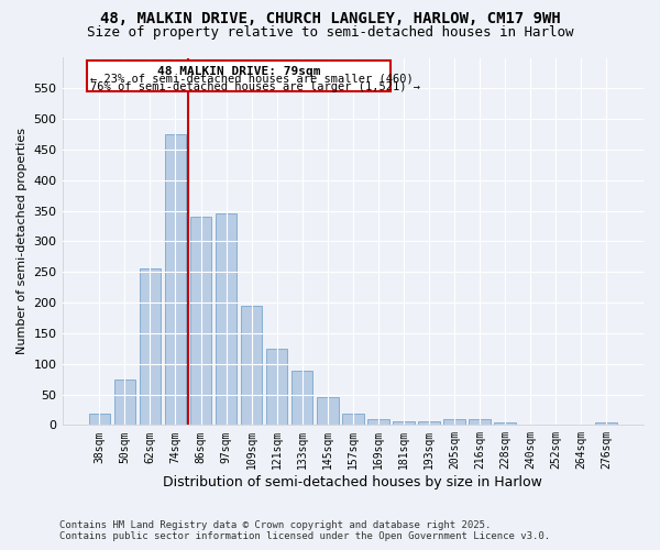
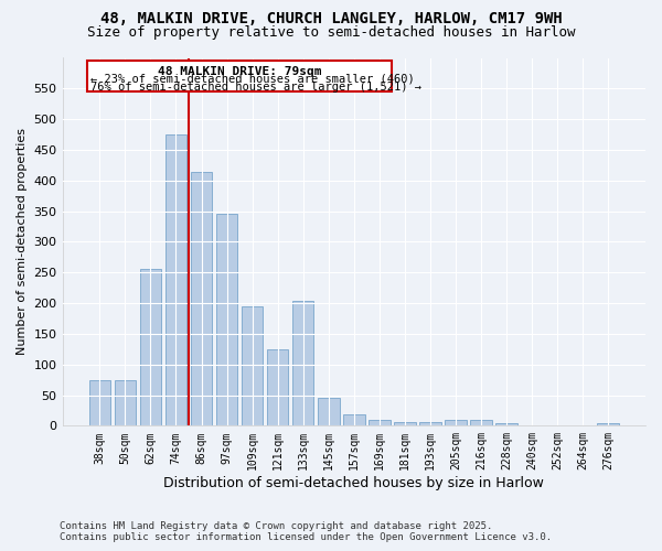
38sqm: 18 -> 74
86sqm: 340 -> 414
133sqm: 88 -> 204
